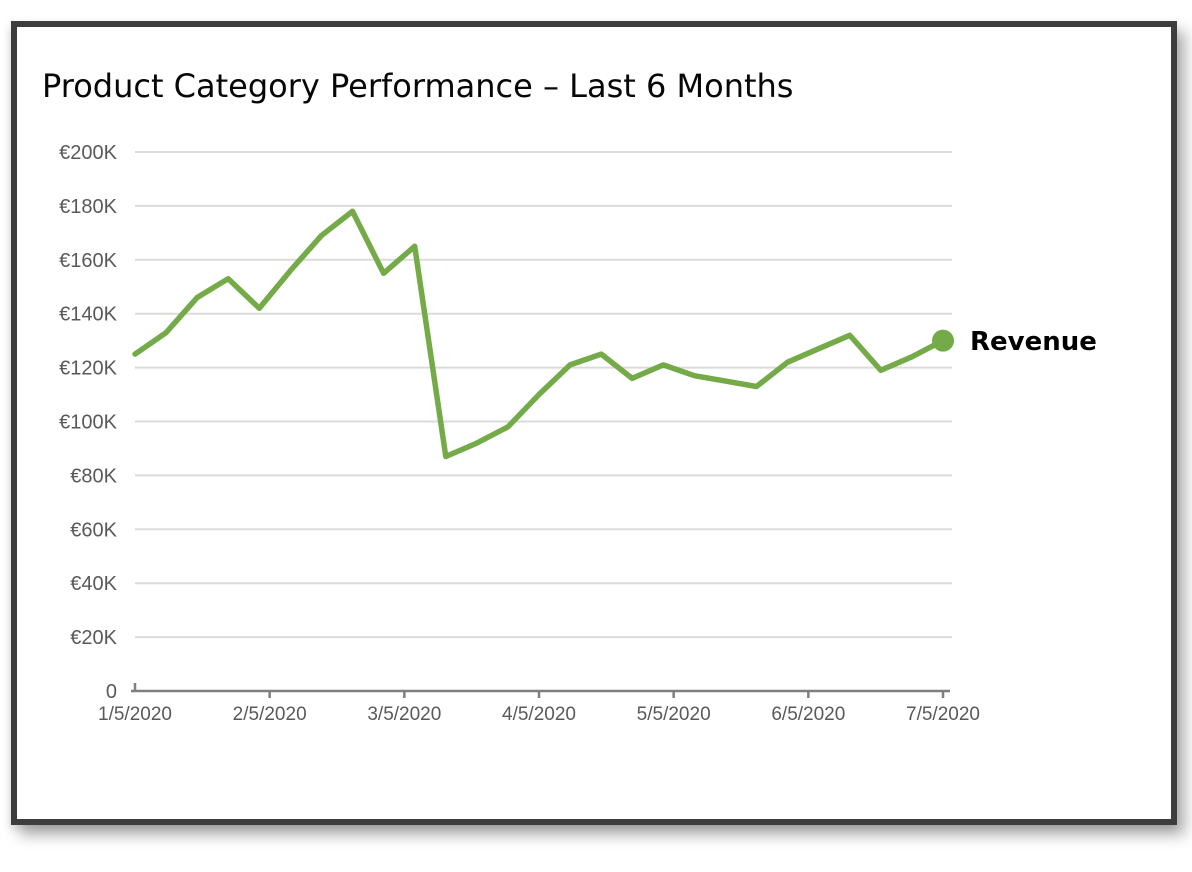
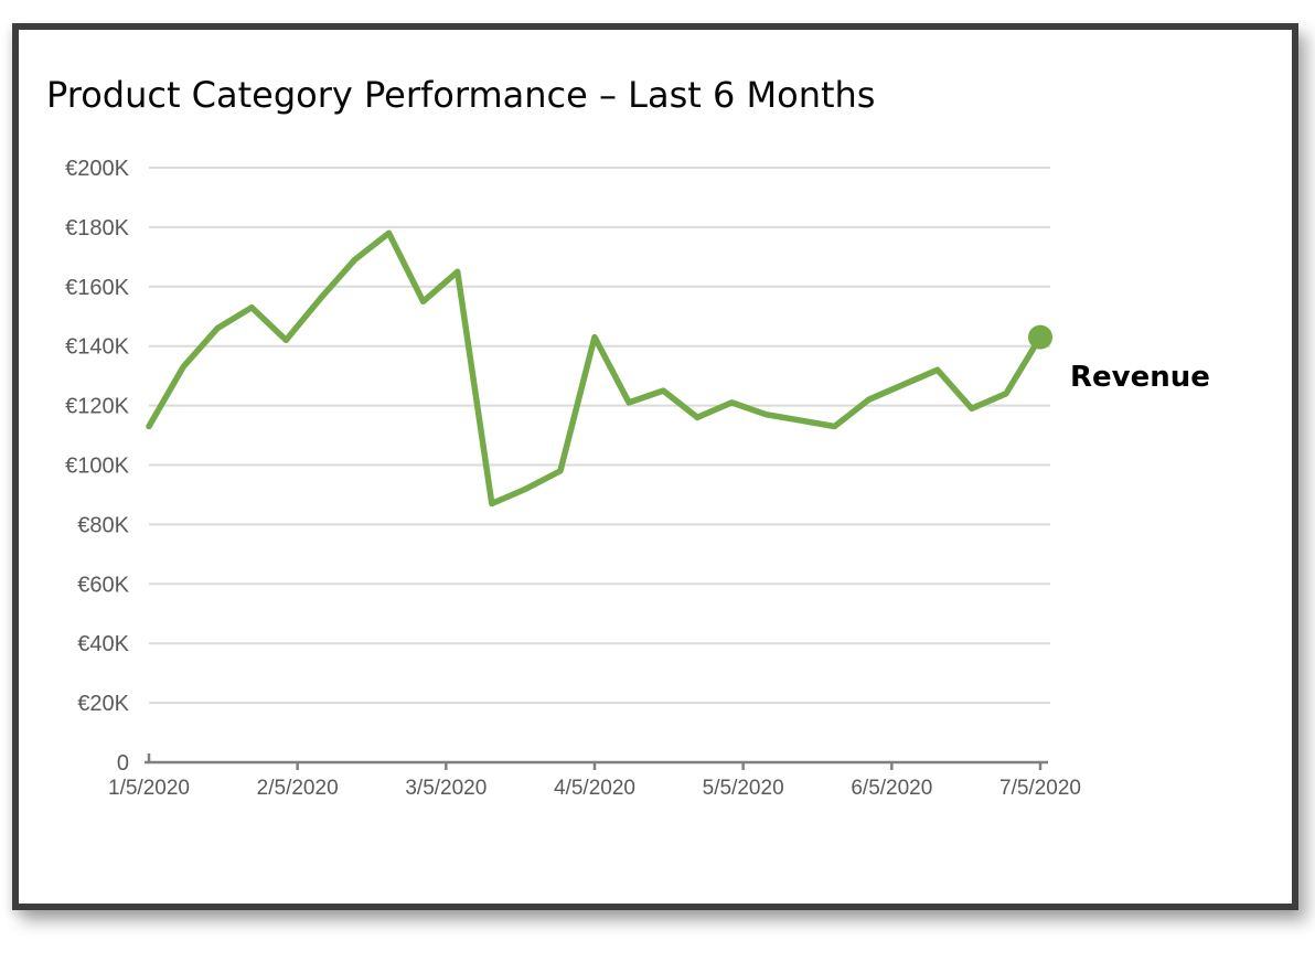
1/5/2020: €125K -> €113K
4/5/2020: €110K -> €143K
7/5/2020: €130K -> €143K
